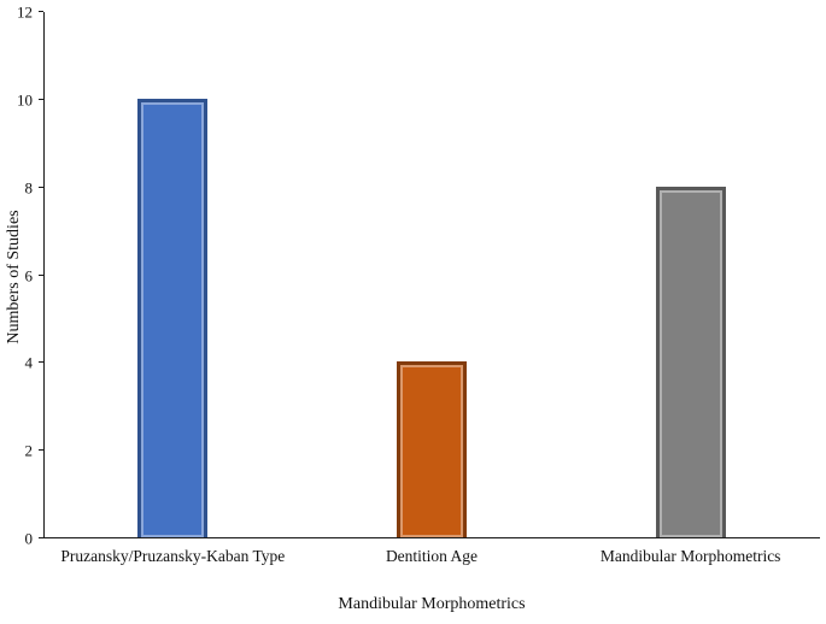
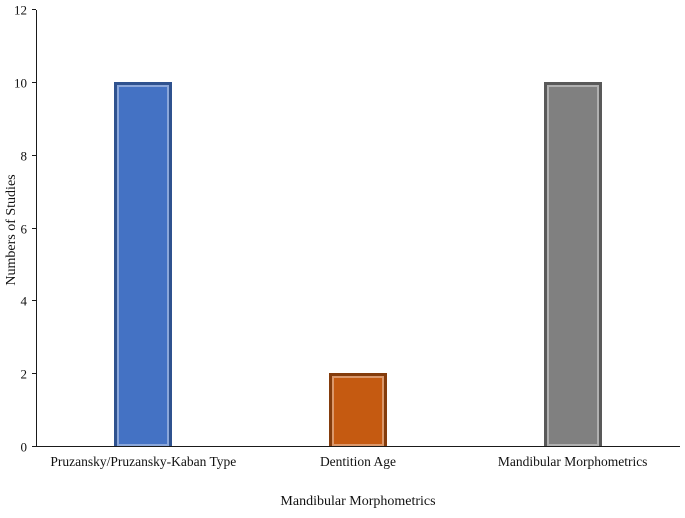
Dentition Age: 4 -> 2
Mandibular Morphometrics: 8 -> 10
